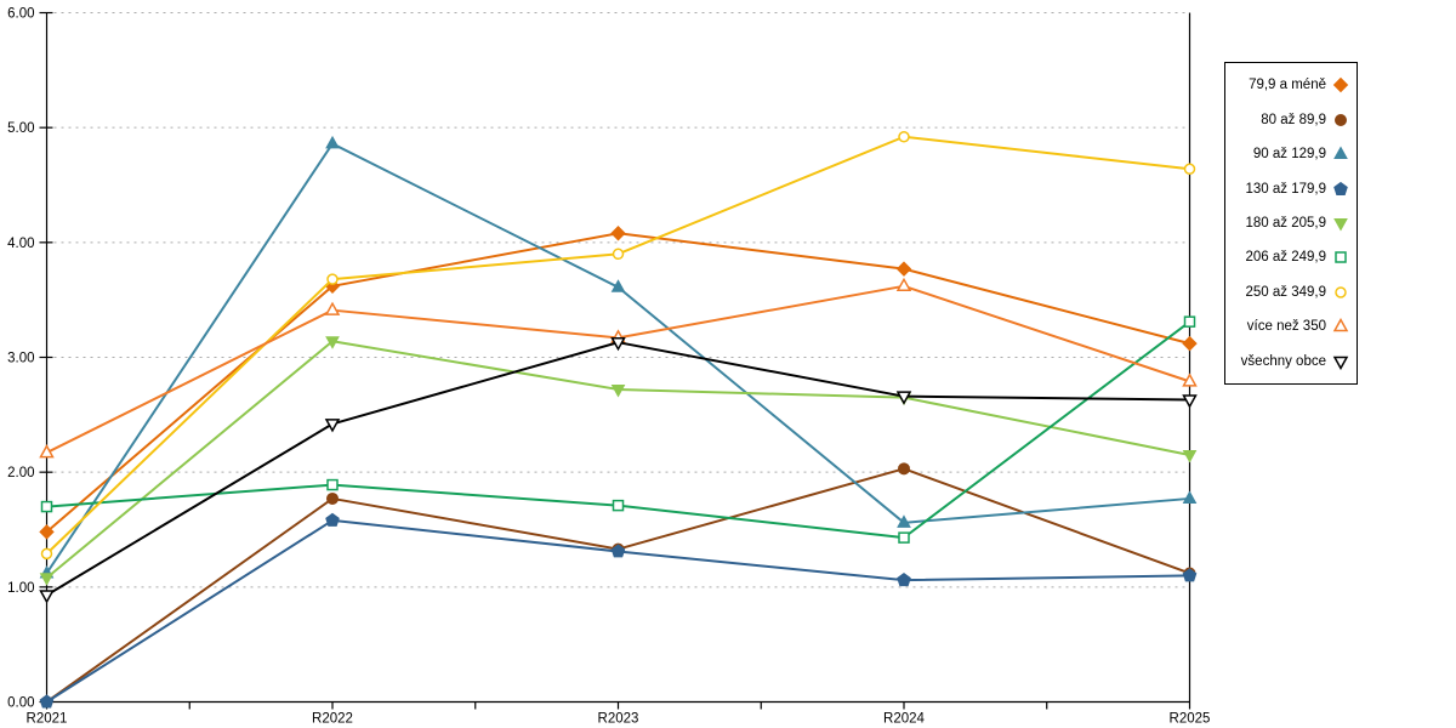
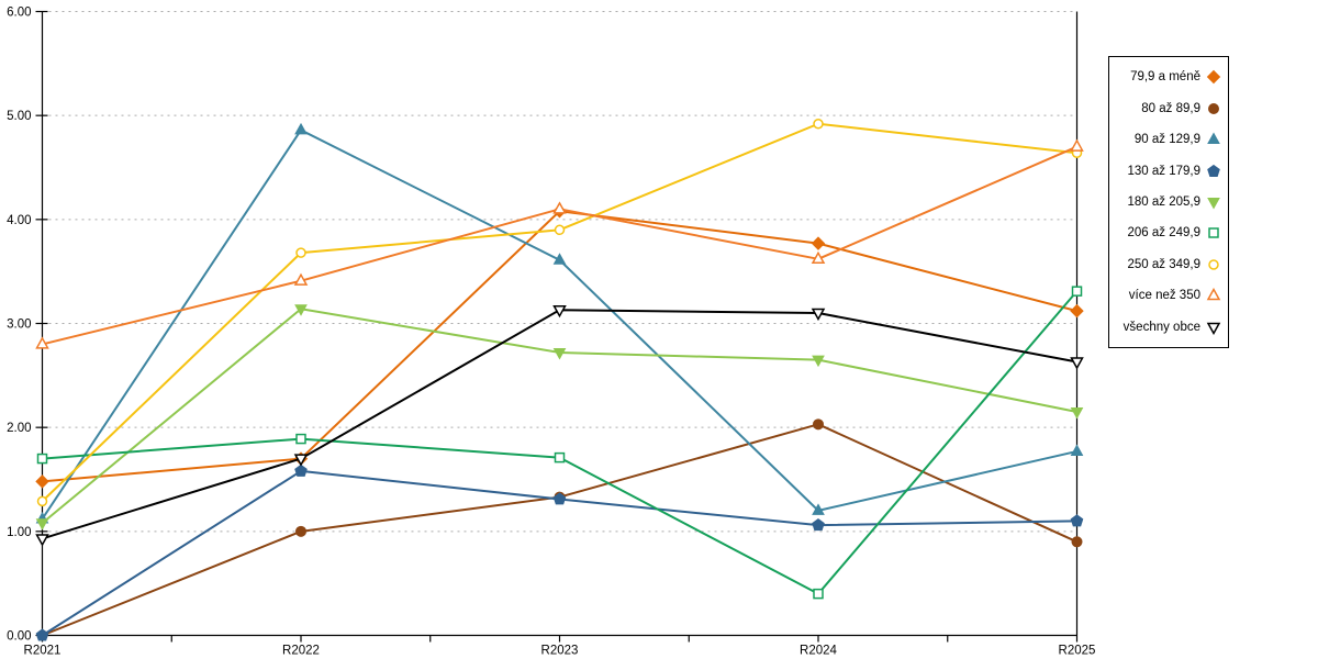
více než 350/R2021: 2.2 -> 2.8
79,9 a méně/R2022: 3.6 -> 1.7
80 až 89,9/R2022: 1.8 -> 1.0
všechny obce/R2022: 2.4 -> 1.7
více než 350/R2023: 3.2 -> 4.1
90 až 129,9/R2024: 1.6 -> 1.2
206 až 249,9/R2024: 1.4 -> 0.4
všechny obce/R2024: 2.7 -> 3.1
80 až 89,9/R2025: 1.1 -> 0.9
více než 350/R2025: 2.8 -> 4.7
